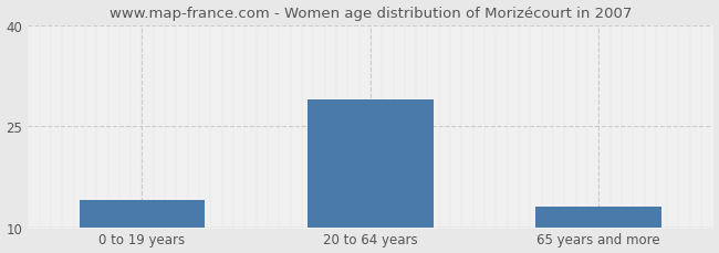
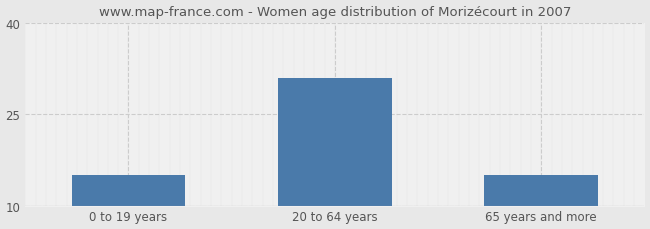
0 to 19 years: 14 -> 15
20 to 64 years: 29 -> 31
65 years and more: 13 -> 15
